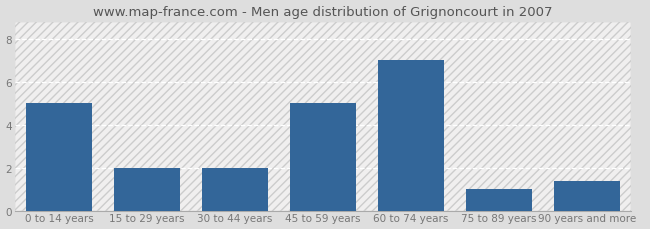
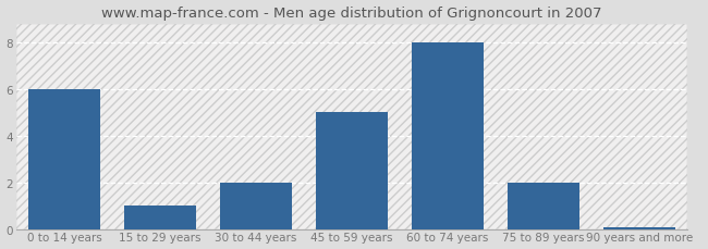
0 to 14 years: 5.0 -> 6.0
15 to 29 years: 2.0 -> 1.0
60 to 74 years: 7.0 -> 8.0
75 to 89 years: 1.0 -> 2.0
90 years and more: 1.4 -> 0.1
